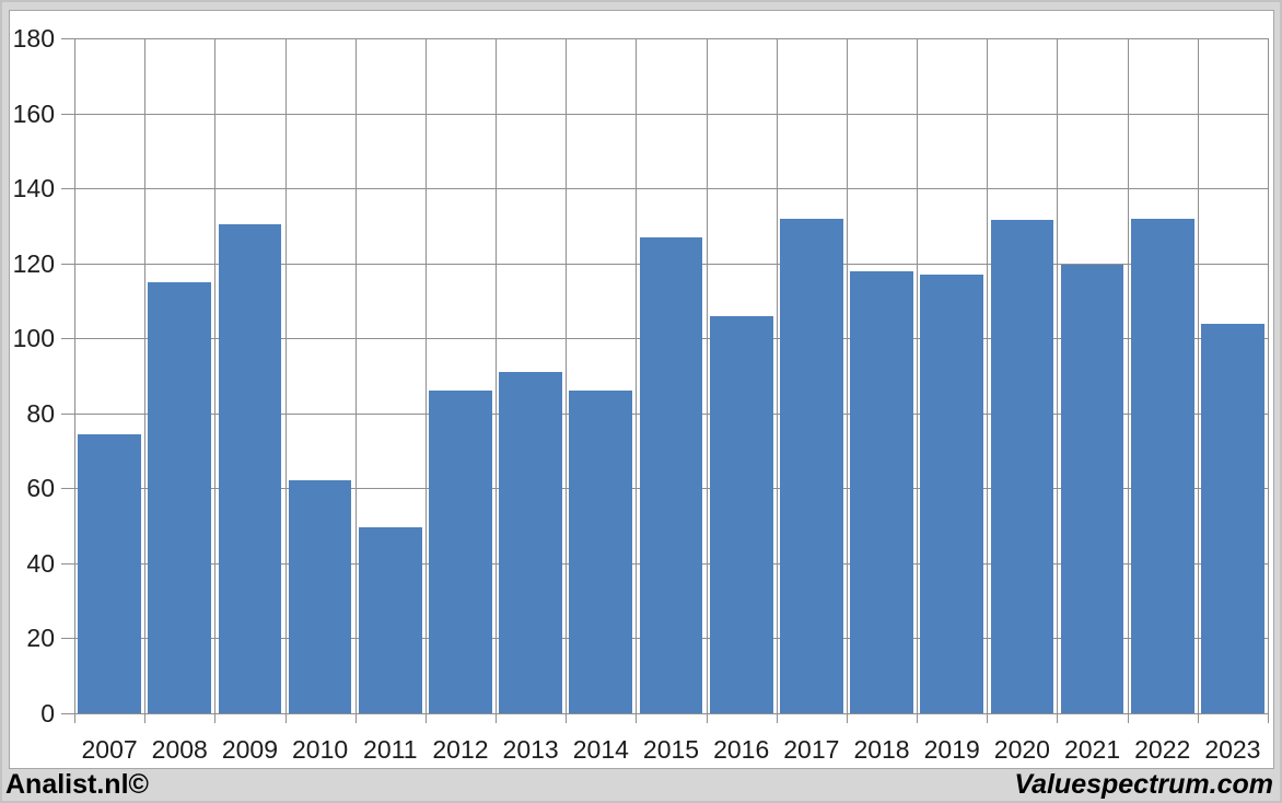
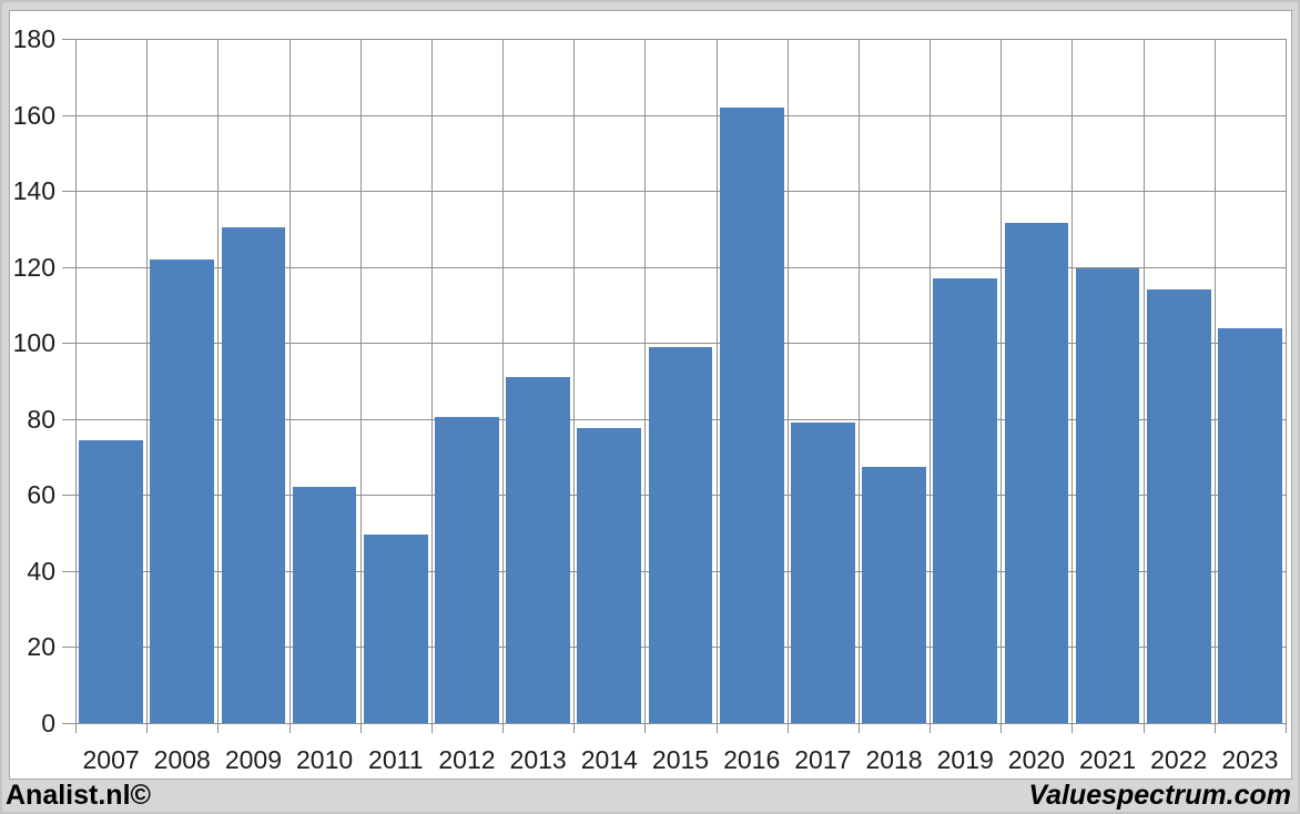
2008: 115 -> 122
2012: 86 -> 80
2014: 86 -> 78
2015: 127 -> 99
2016: 106 -> 162
2017: 132 -> 79
2018: 118 -> 68
2022: 132 -> 114
